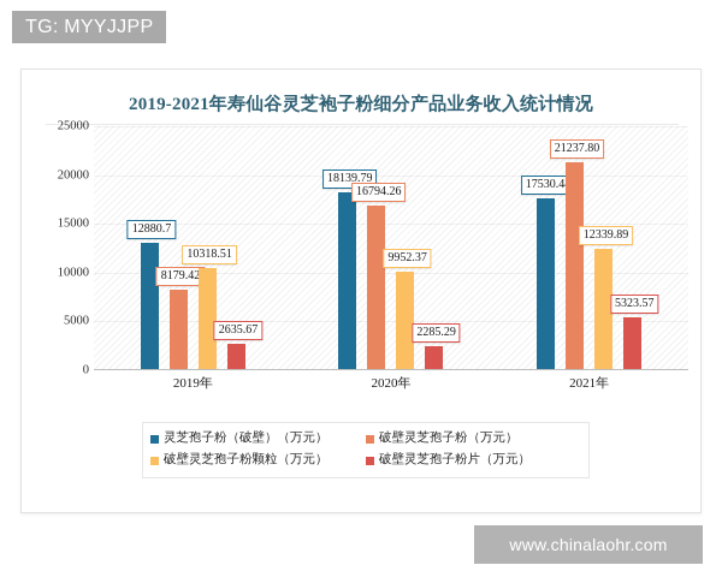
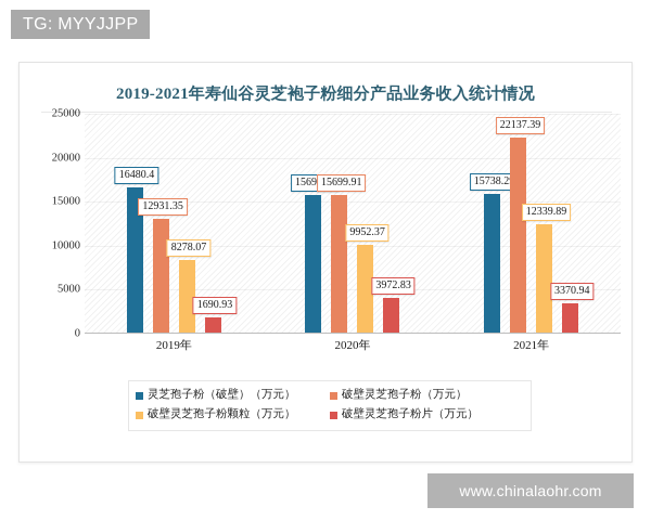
灵芝孢子粉（破壁）（万元）/2019年: 12880.7 -> 16480.4
破壁灵芝孢子粉（万元）/2019年: 8179.42 -> 12931.35
破壁灵芝孢子粉颗粒（万元）/2019年: 10318.51 -> 8278.07
破壁灵芝孢子粉片（万元）/2019年: 2635.67 -> 1690.93
灵芝孢子粉（破壁）（万元）/2020年: 18139.79 -> 15695.07
破壁灵芝孢子粉（万元）/2020年: 16794.26 -> 15699.91
破壁灵芝孢子粉片（万元）/2020年: 2285.29 -> 3972.83
灵芝孢子粉（破壁）（万元）/2021年: 17530.44 -> 15738.29
破壁灵芝孢子粉（万元）/2021年: 21237.80 -> 22137.39
破壁灵芝孢子粉片（万元）/2021年: 5323.57 -> 3370.94
